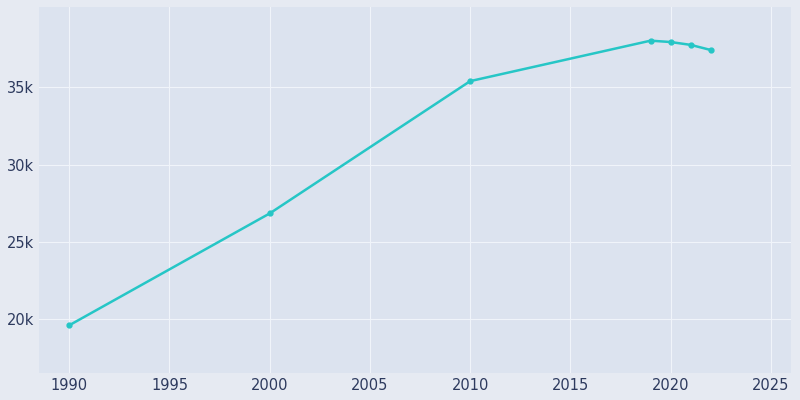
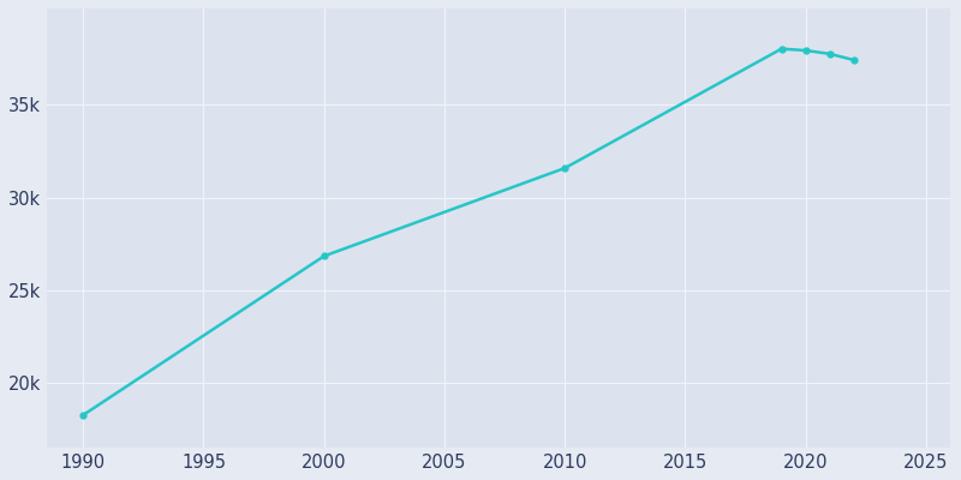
1990: 19.6k -> 18.3k
2010: 35.4k -> 31.6k
